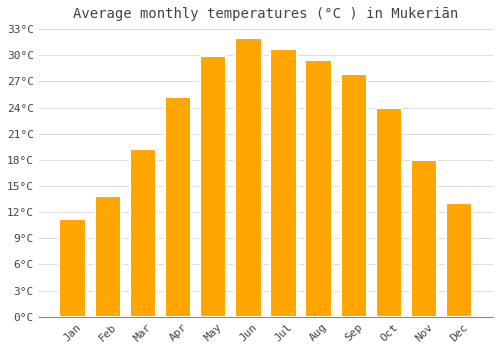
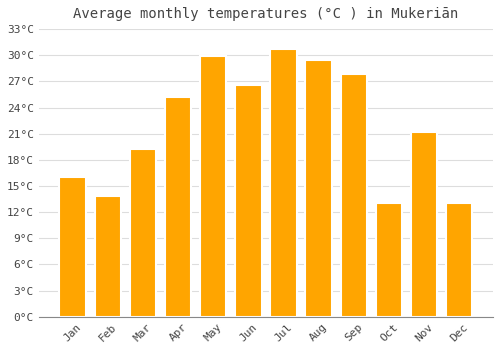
Jan: 11.2°C -> 16.0°C
Jun: 32.0°C -> 26.6°C
Oct: 23.9°C -> 13.0°C
Nov: 18.0°C -> 21.2°C
